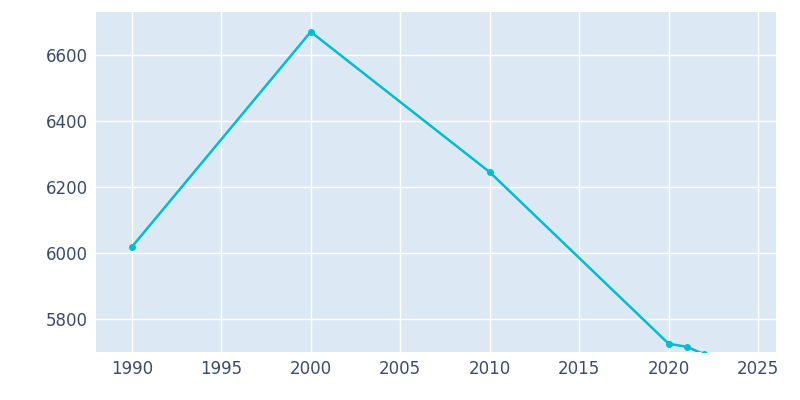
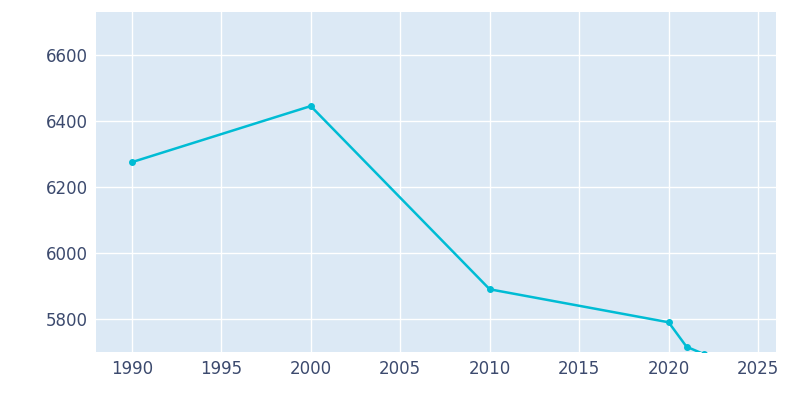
1990: 6018 -> 6275
2000: 6670 -> 6445
2010: 6245 -> 5890
2020: 5725 -> 5790
